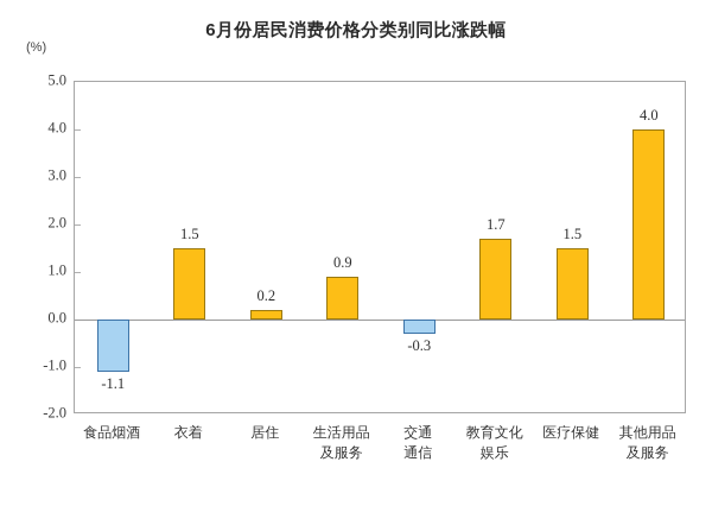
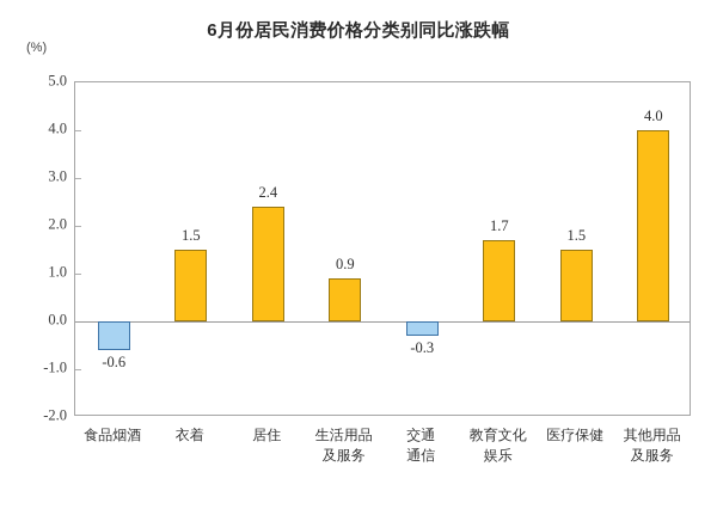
食品烟酒: -1.1 -> -0.6
居住: 0.2 -> 2.4
